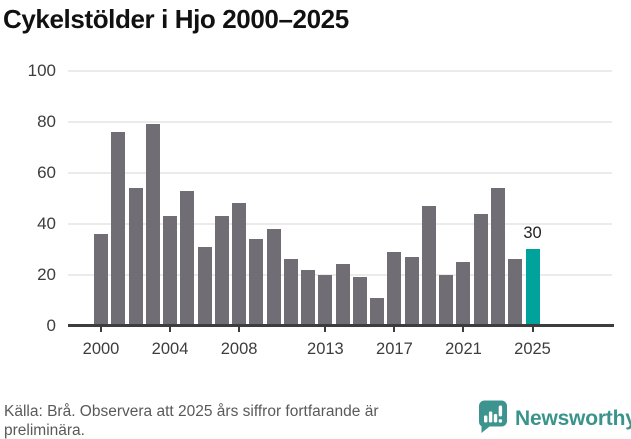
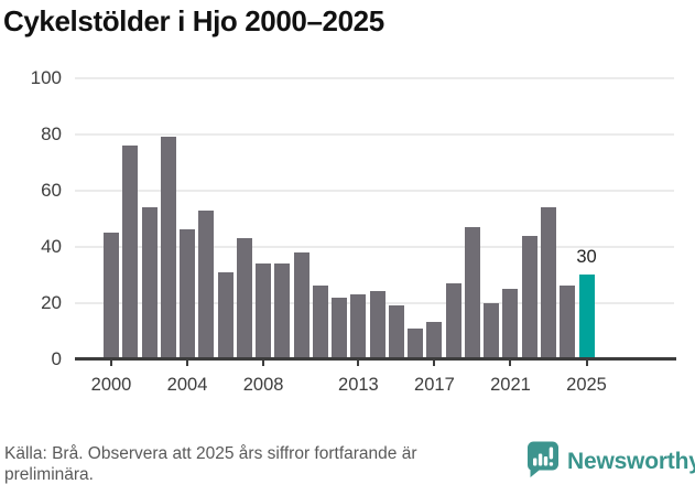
2000: 36 -> 45
2004: 43 -> 46
2008: 48 -> 34
2013: 20 -> 23
2017: 29 -> 13
